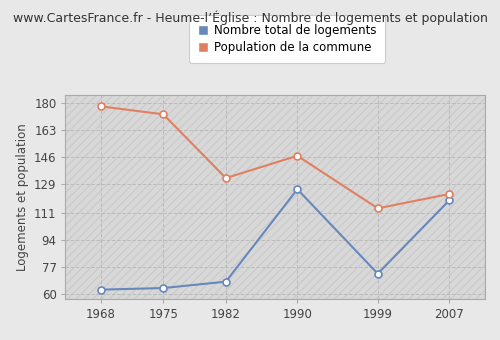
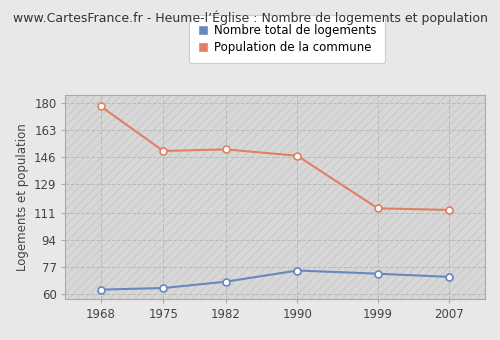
Population de la commune/1975: 173 -> 150
Population de la commune/1982: 133 -> 151
Nombre total de logements/1990: 126 -> 75
Nombre total de logements/2007: 119 -> 71
Population de la commune/2007: 123 -> 113
